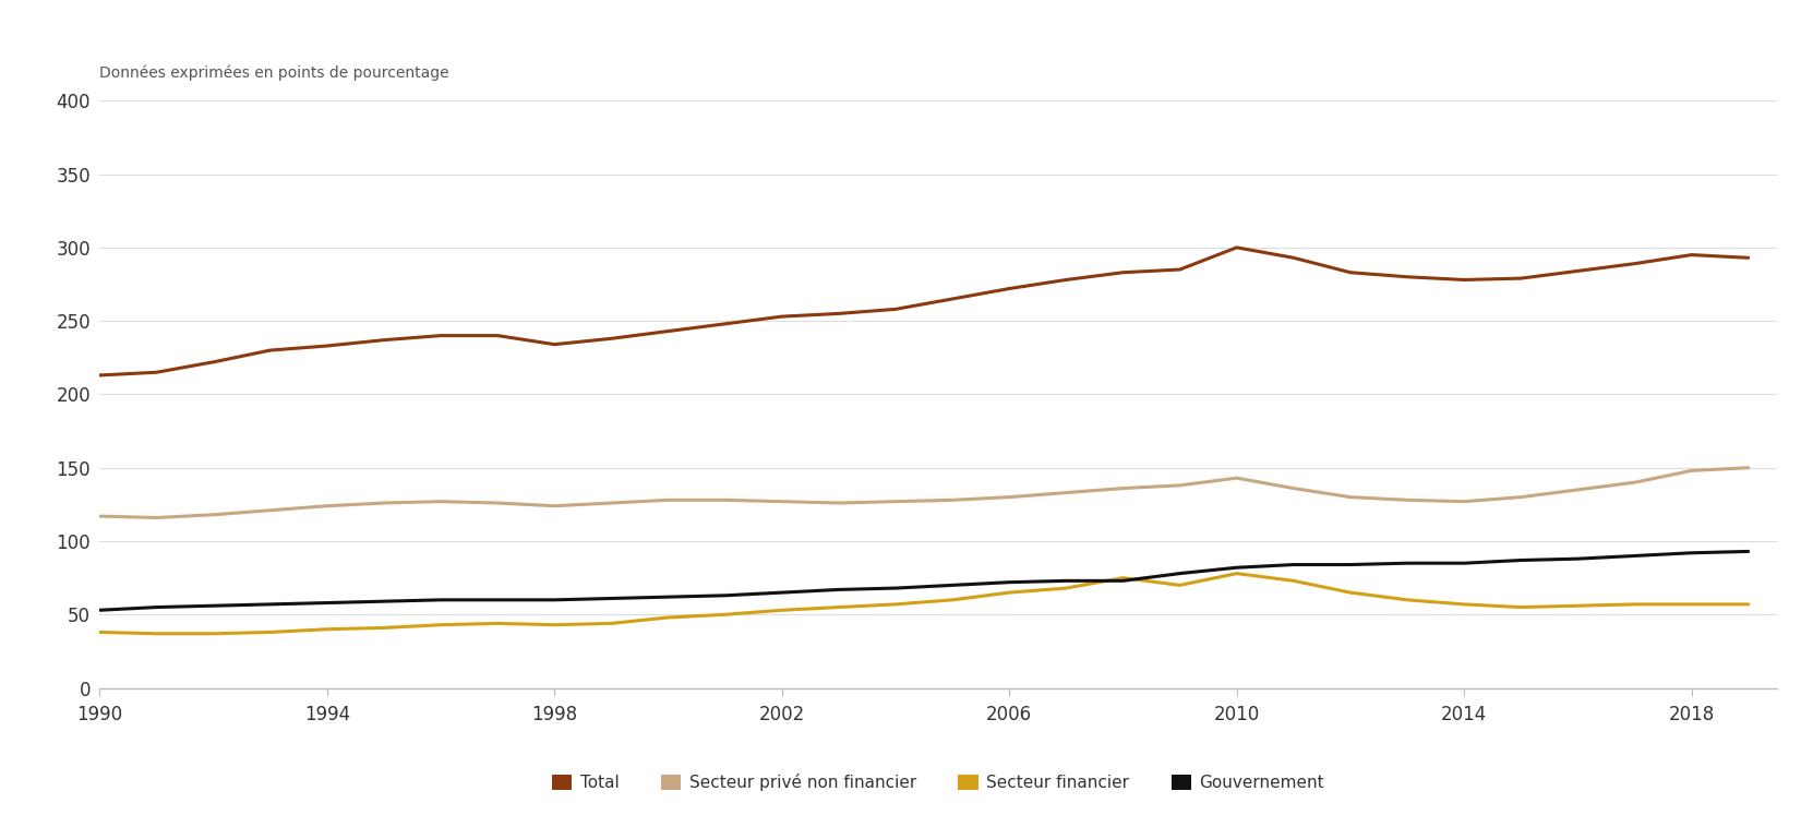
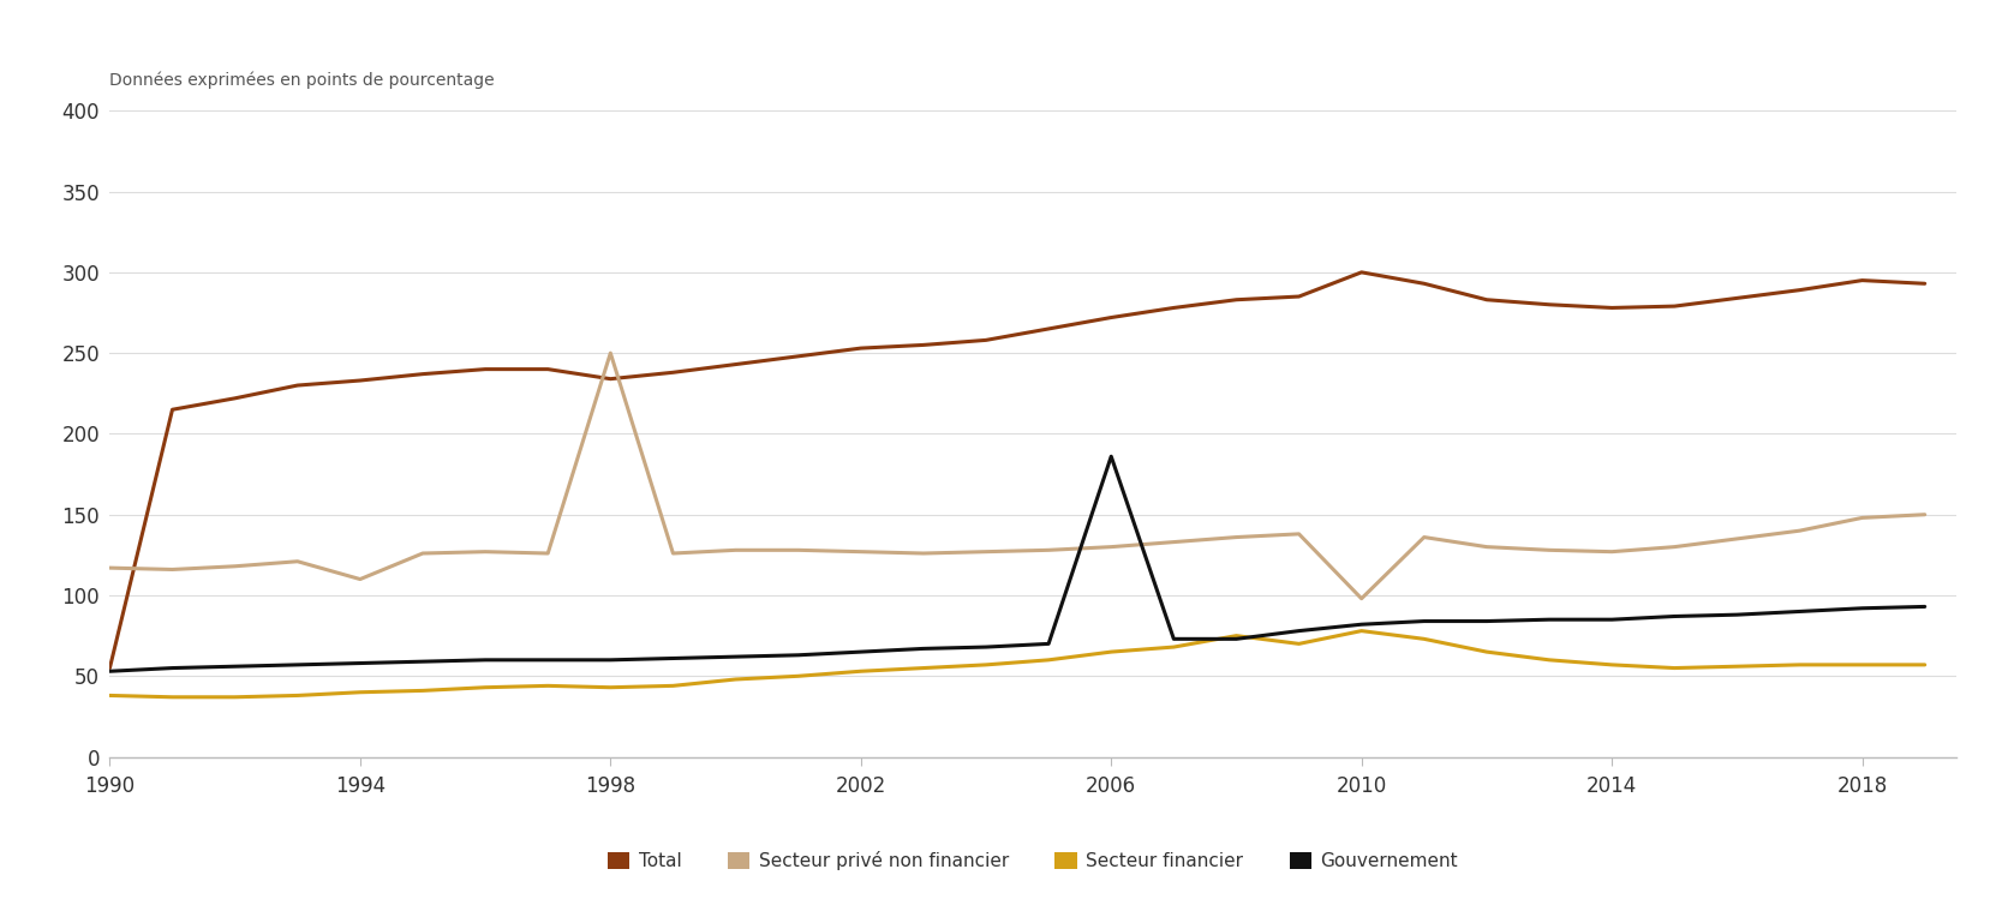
Total/1990: 213 -> 55
Secteur privé non financier/1994: 124 -> 110
Secteur privé non financier/1998: 124 -> 250
Gouvernement/2006: 72 -> 186
Secteur privé non financier/2010: 143 -> 98
